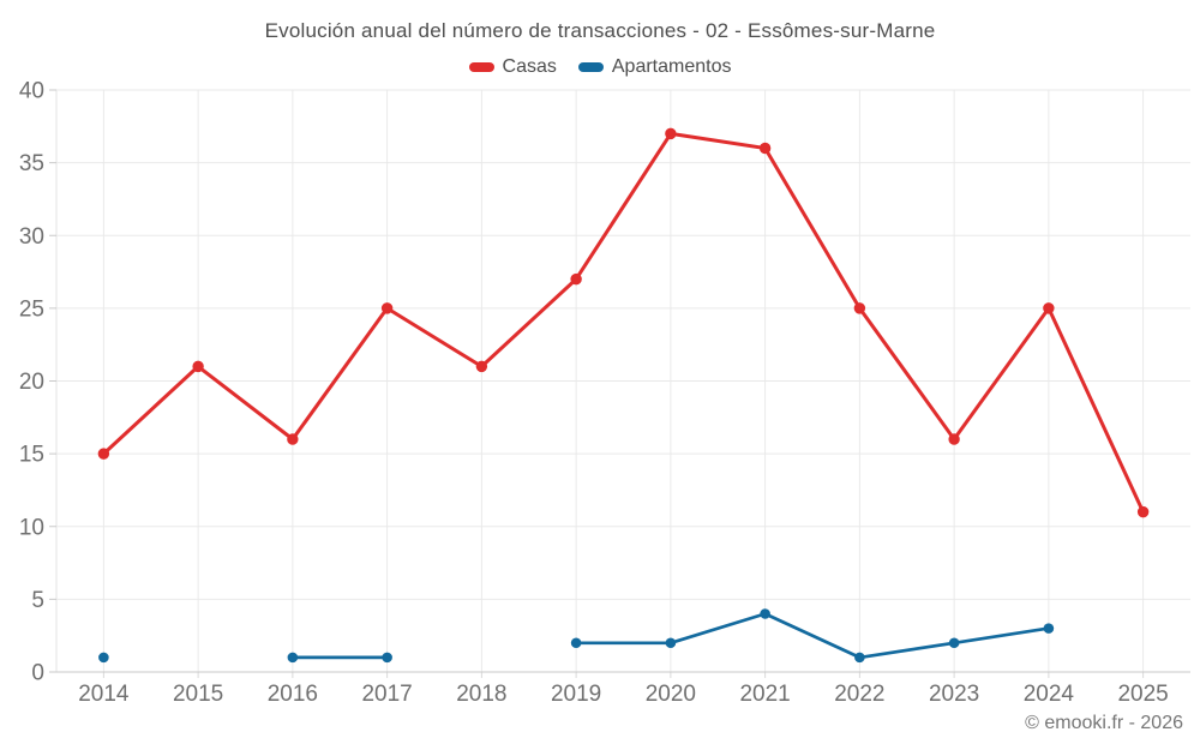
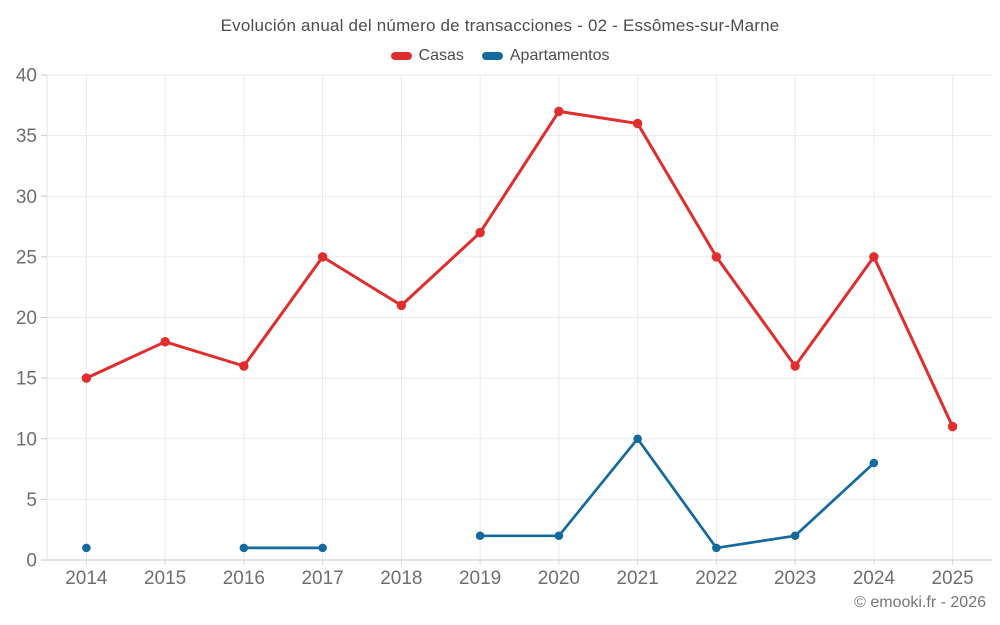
Casas/2015: 21 -> 18
Apartamentos/2021: 4 -> 10
Apartamentos/2024: 3 -> 8
